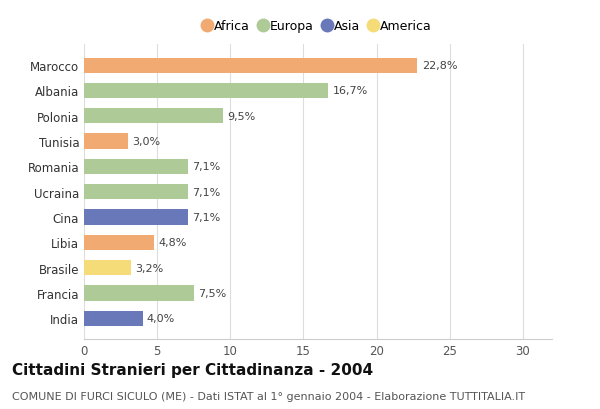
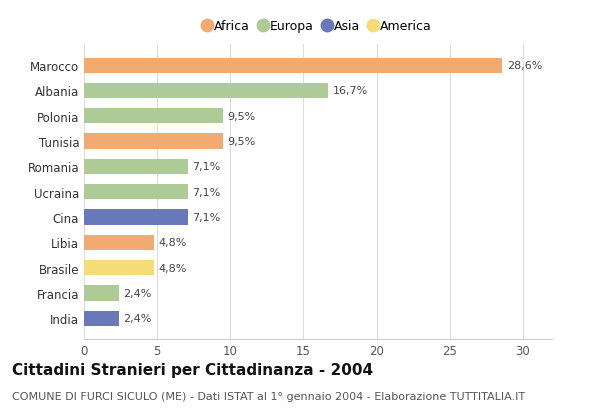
Marocco: 22,8% -> 28,6%
Tunisia: 3,0% -> 9,5%
Brasile: 3,2% -> 4,8%
Francia: 7,5% -> 2,4%
India: 4,0% -> 2,4%
